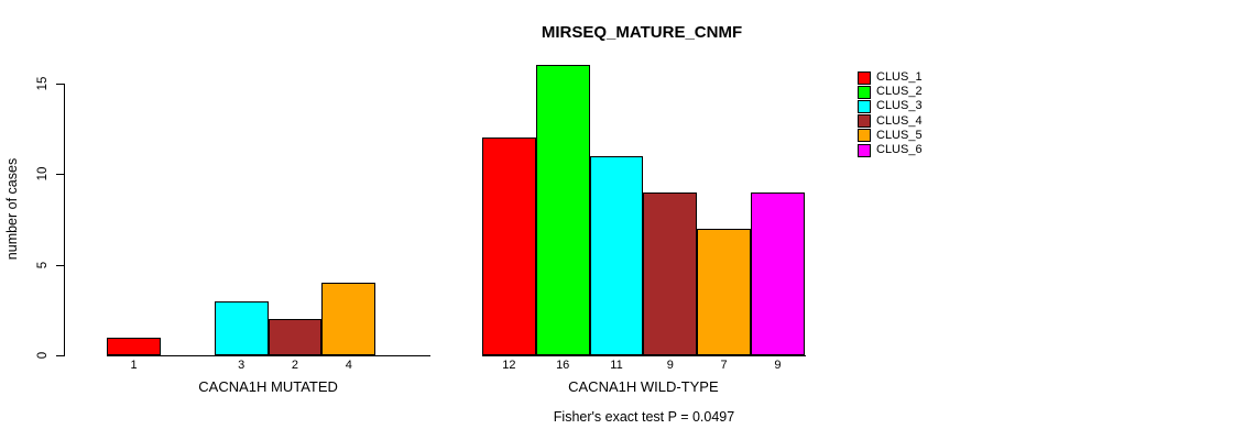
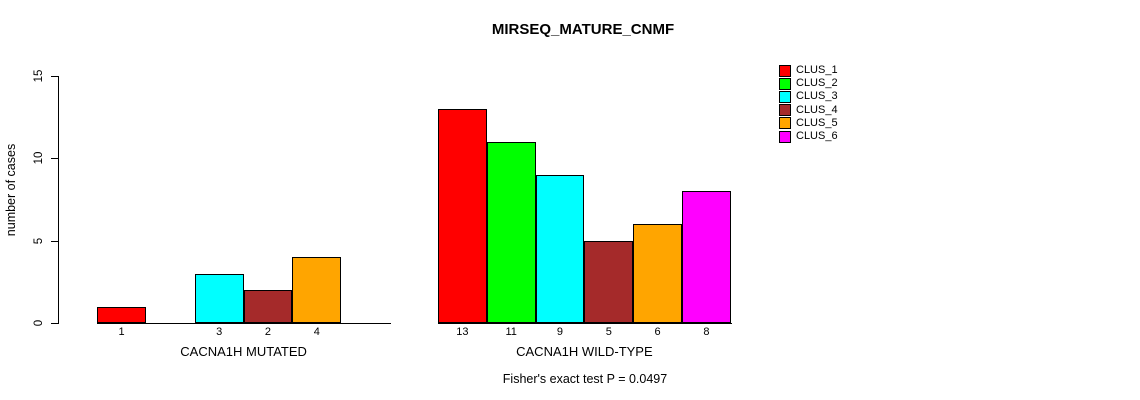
CLUS_1/CACNA1H WILD-TYPE: 12 -> 13
CLUS_2/CACNA1H WILD-TYPE: 16 -> 11
CLUS_3/CACNA1H WILD-TYPE: 11 -> 9
CLUS_4/CACNA1H WILD-TYPE: 9 -> 5
CLUS_5/CACNA1H WILD-TYPE: 7 -> 6
CLUS_6/CACNA1H WILD-TYPE: 9 -> 8
